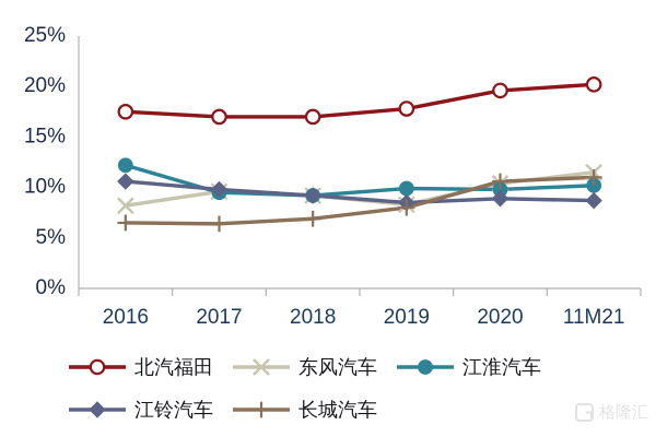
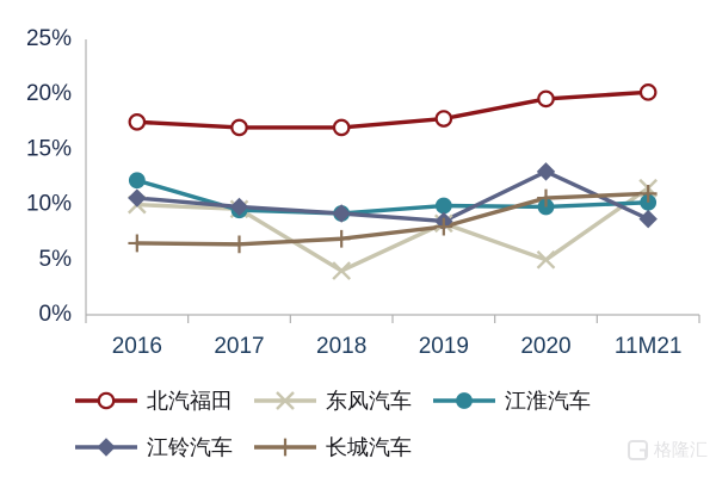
东风汽车/2016: 8% -> 10%
东风汽车/2018: 9% -> 4%
东风汽车/2020: 10% -> 5%
江铃汽车/2020: 9% -> 13%
